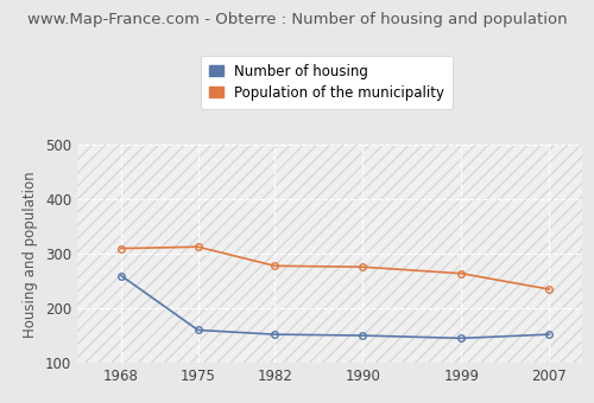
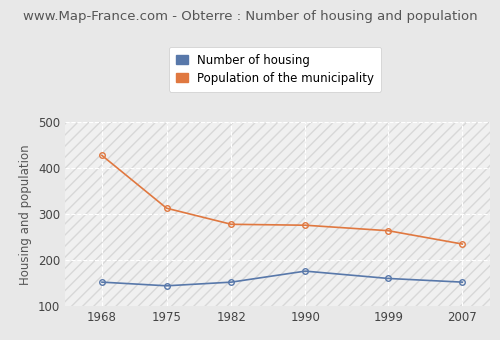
Number of housing/1968: 260 -> 152
Population of the municipality/1968: 310 -> 428
Number of housing/1975: 160 -> 144
Number of housing/1990: 150 -> 176
Number of housing/1999: 145 -> 160
